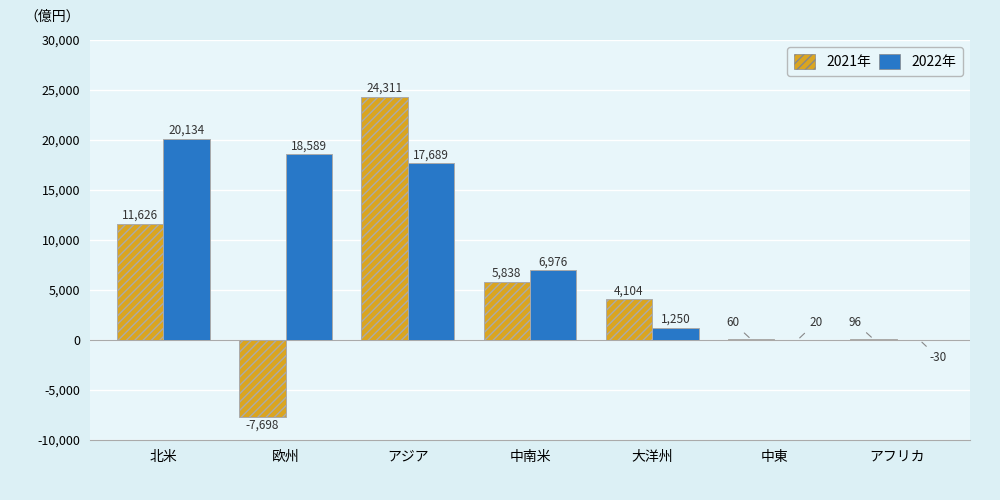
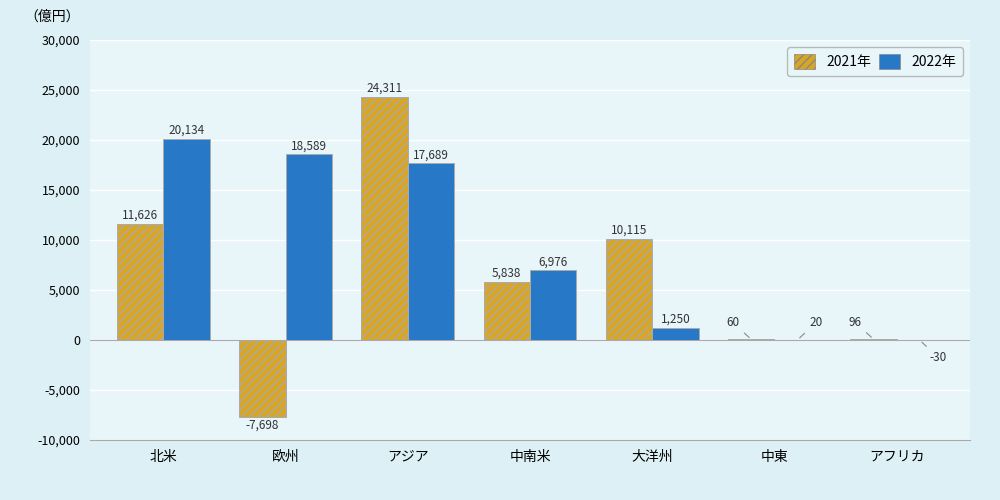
2021年/大洋州: 4,104 -> 10,115
